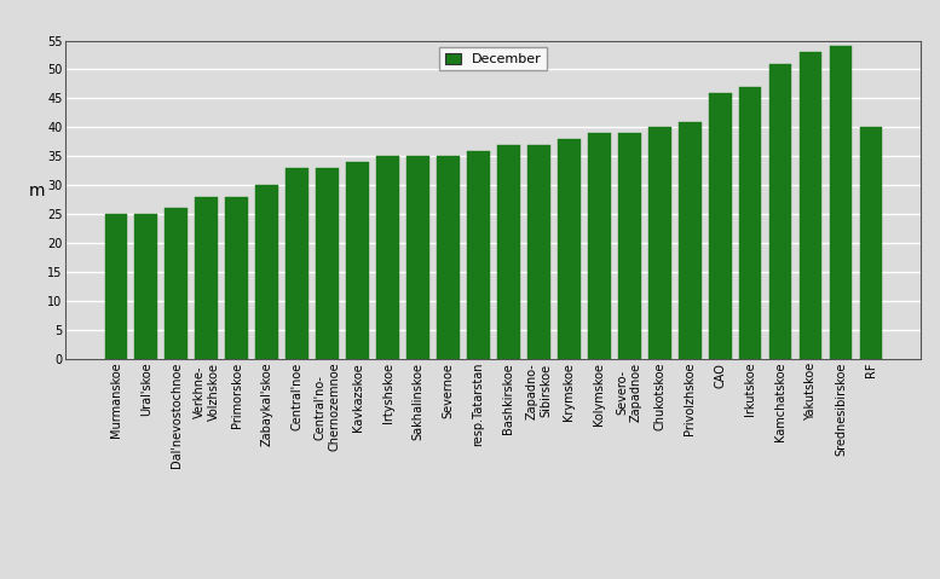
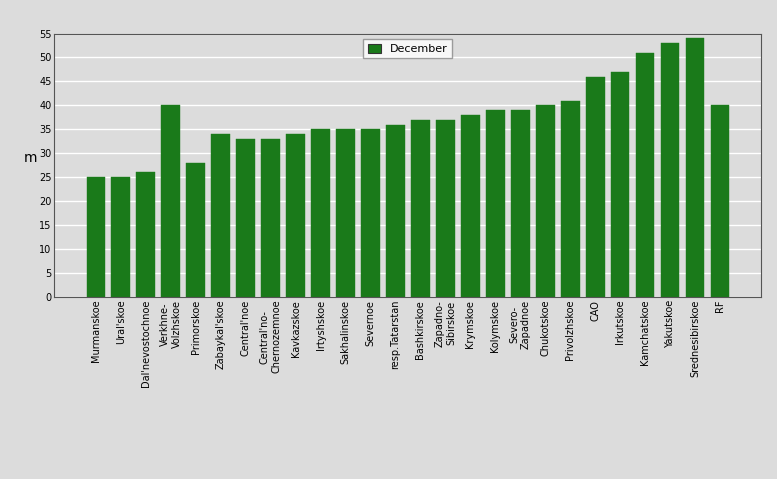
Verkhne- Volzhskoe: 28 -> 40
Zabaykal'skoe: 30 -> 34
